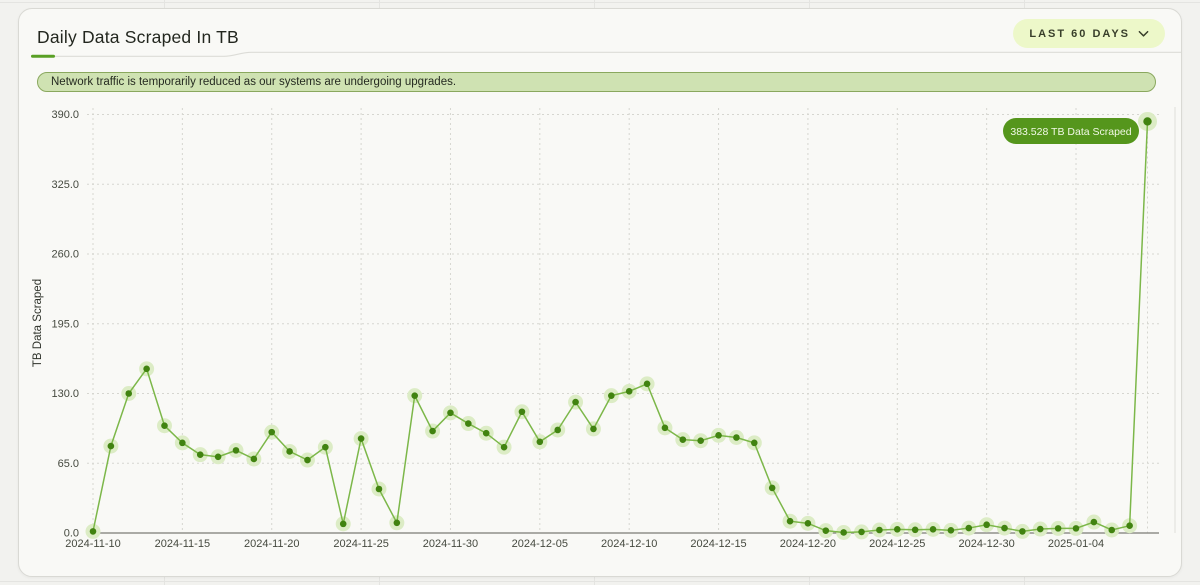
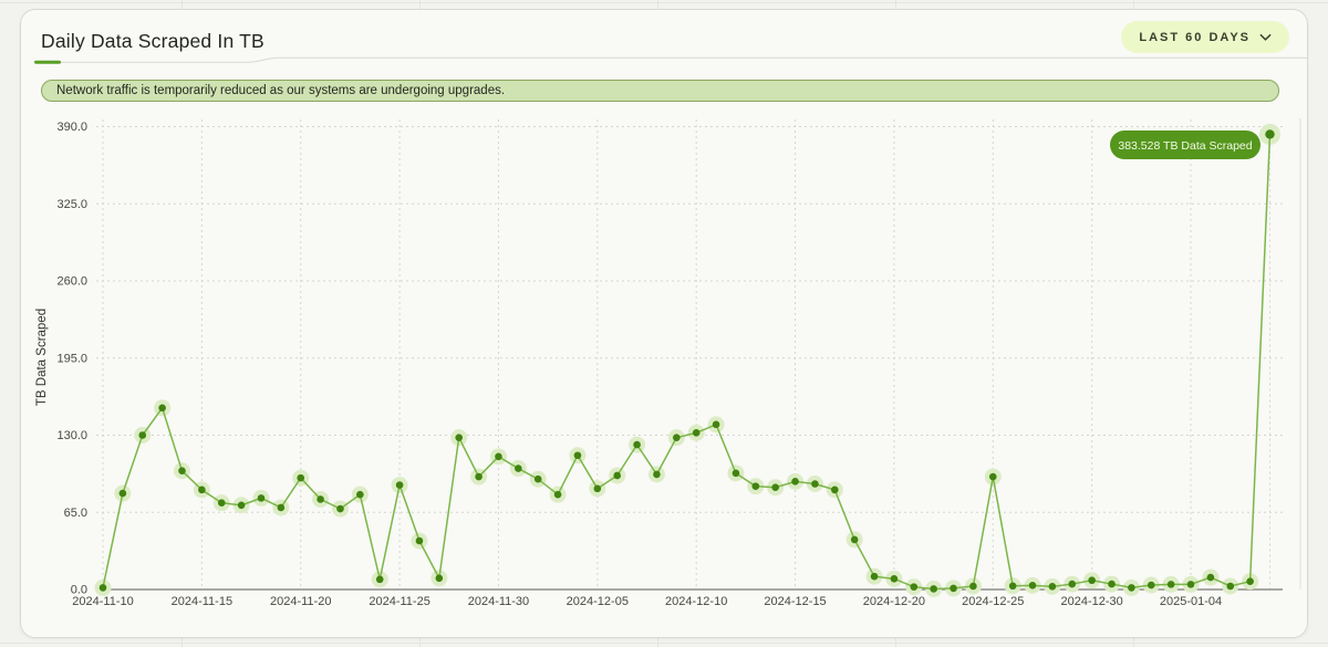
2024-12-25: 3 -> 95
